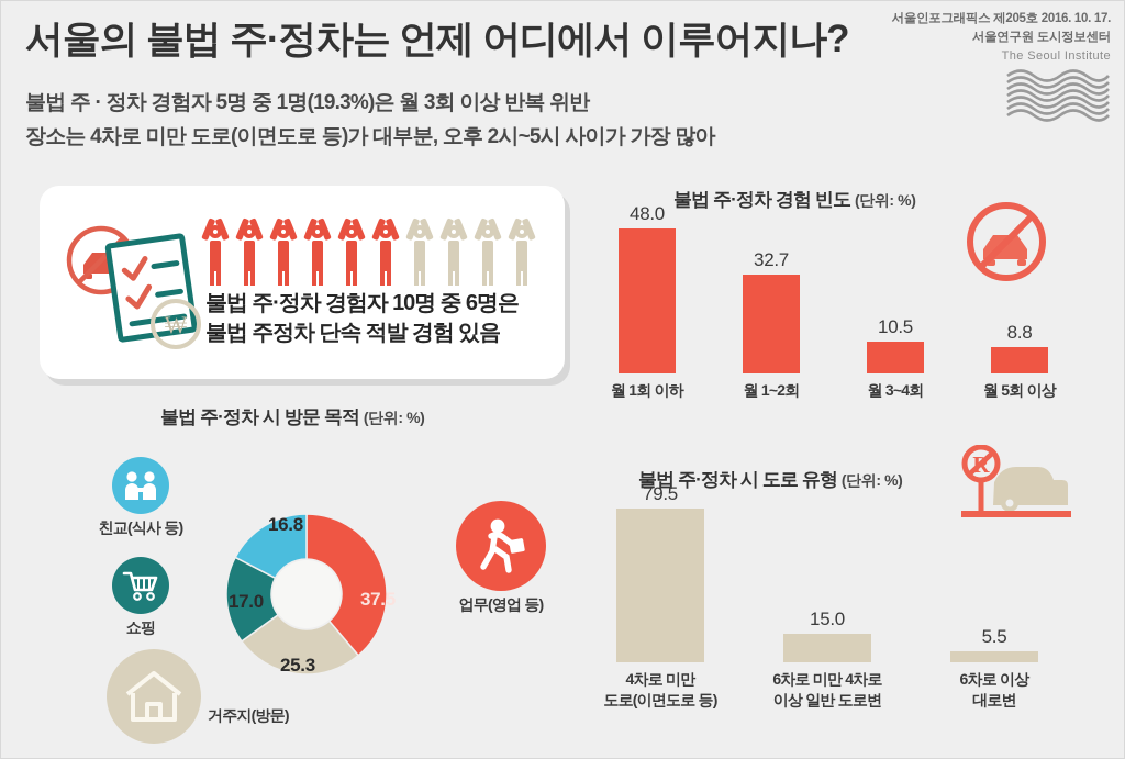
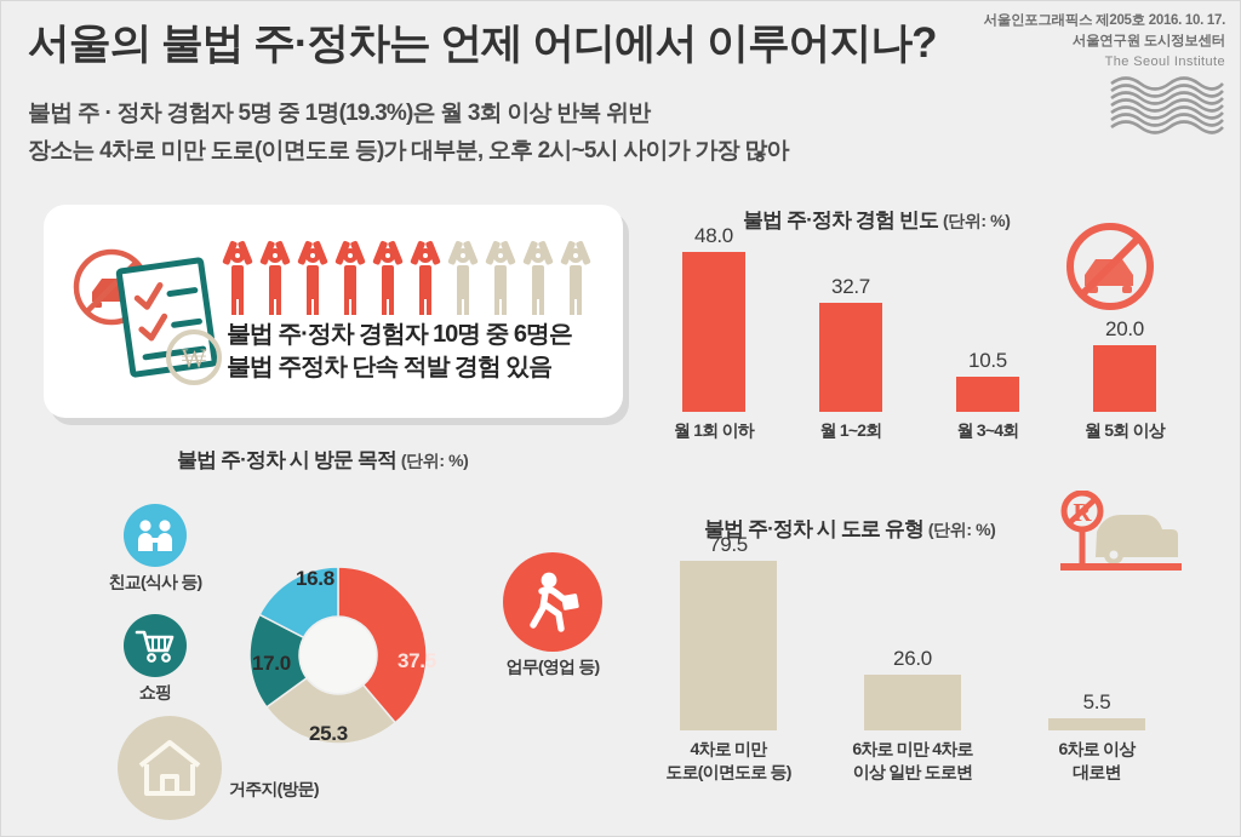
불법 주·정차 경험 빈도/월 5회 이상: 8.8 -> 20.0
불법 주·정차 시 도로 유형/6차로 미만 4차로 이상 일반 도로변: 15.0 -> 26.0
